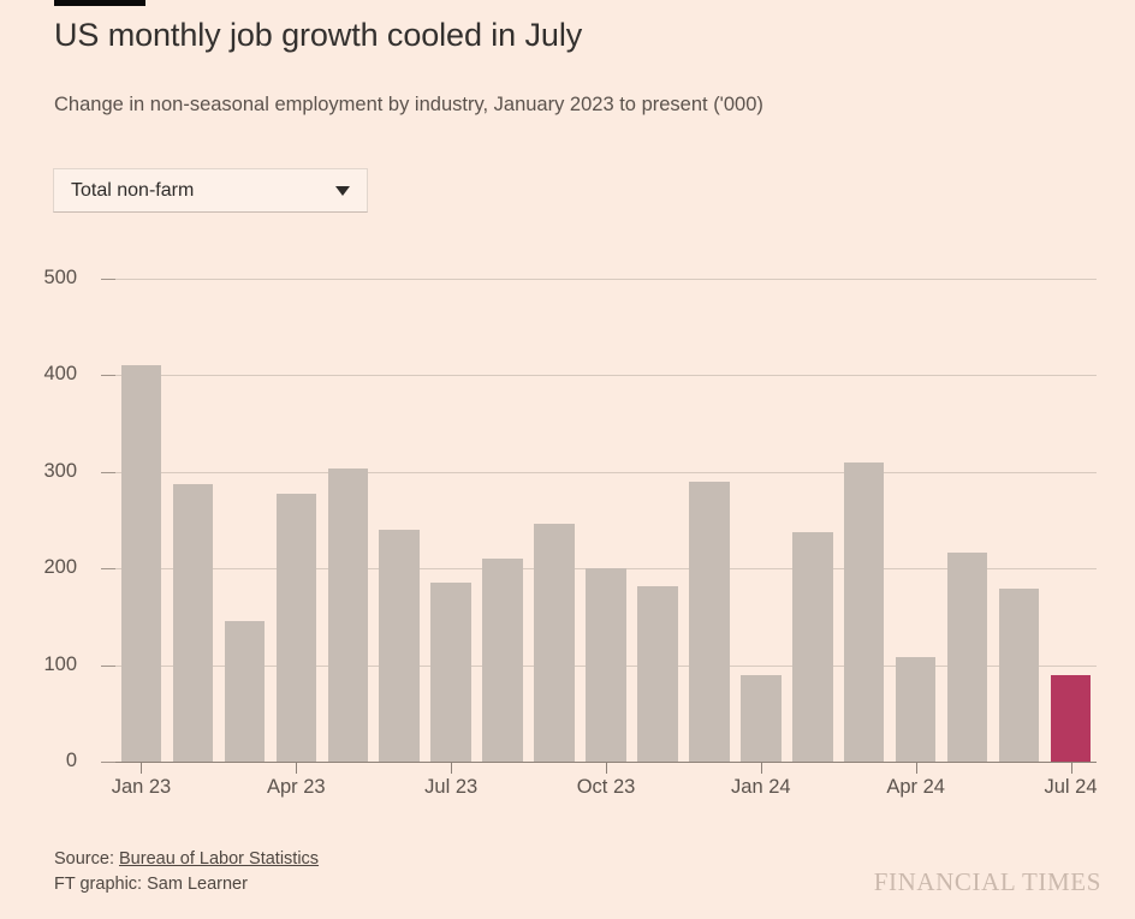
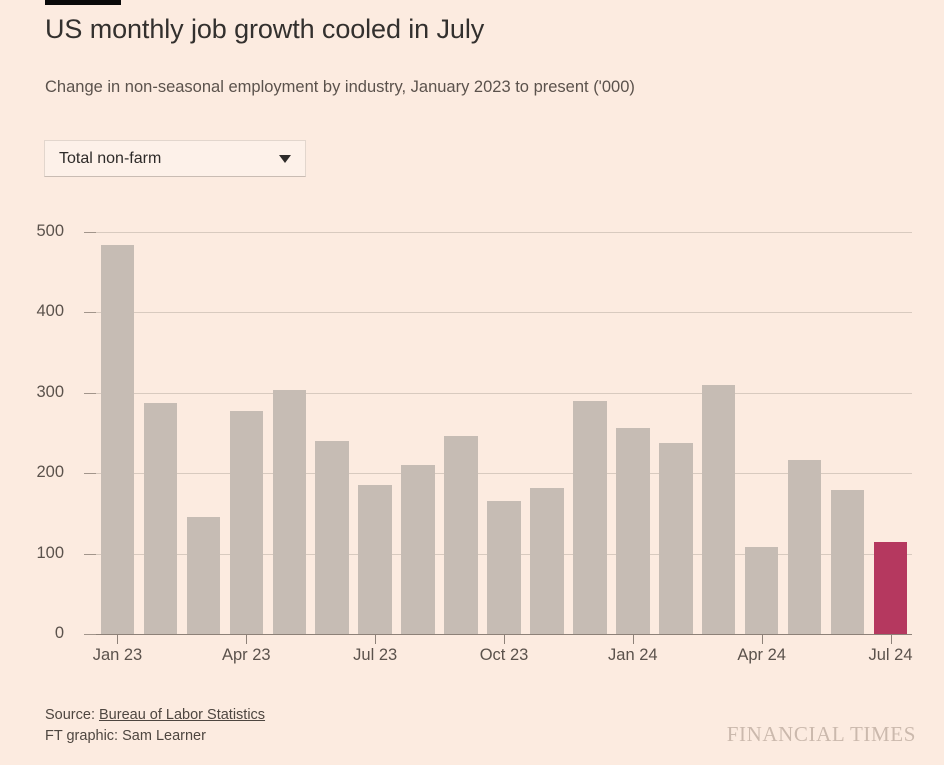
Jan 23: 410 -> 480
Oct 23: 200 -> 160
Jan 24: 90 -> 260
Jul 24: 90 -> 110
